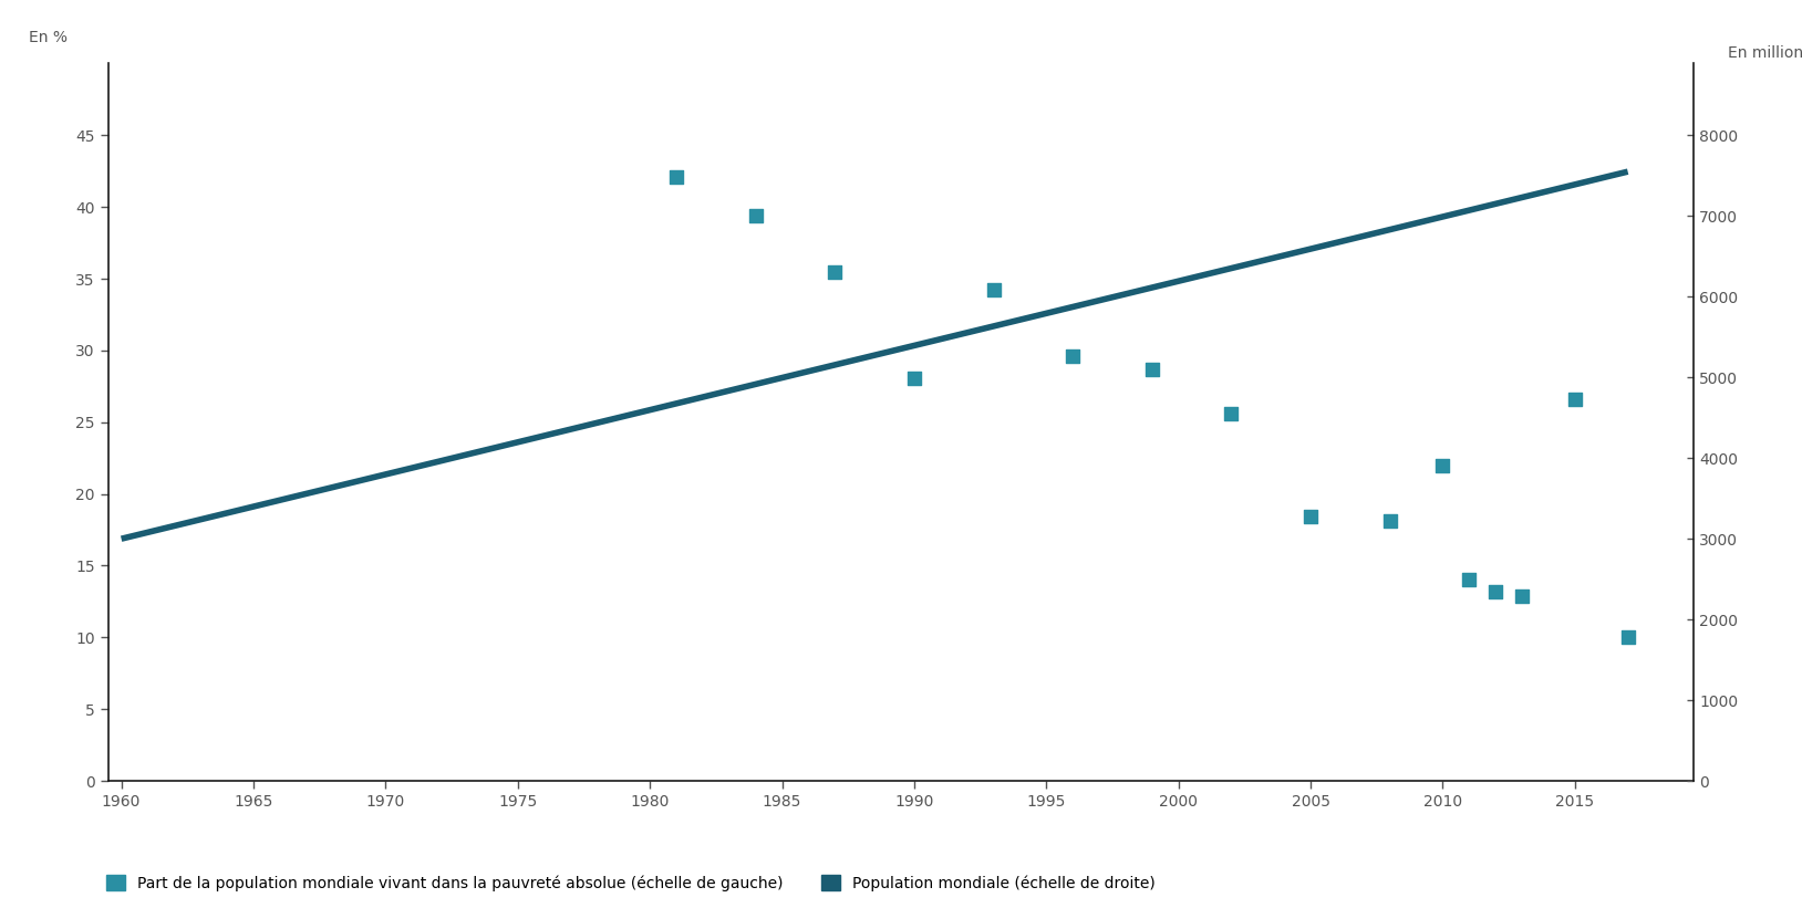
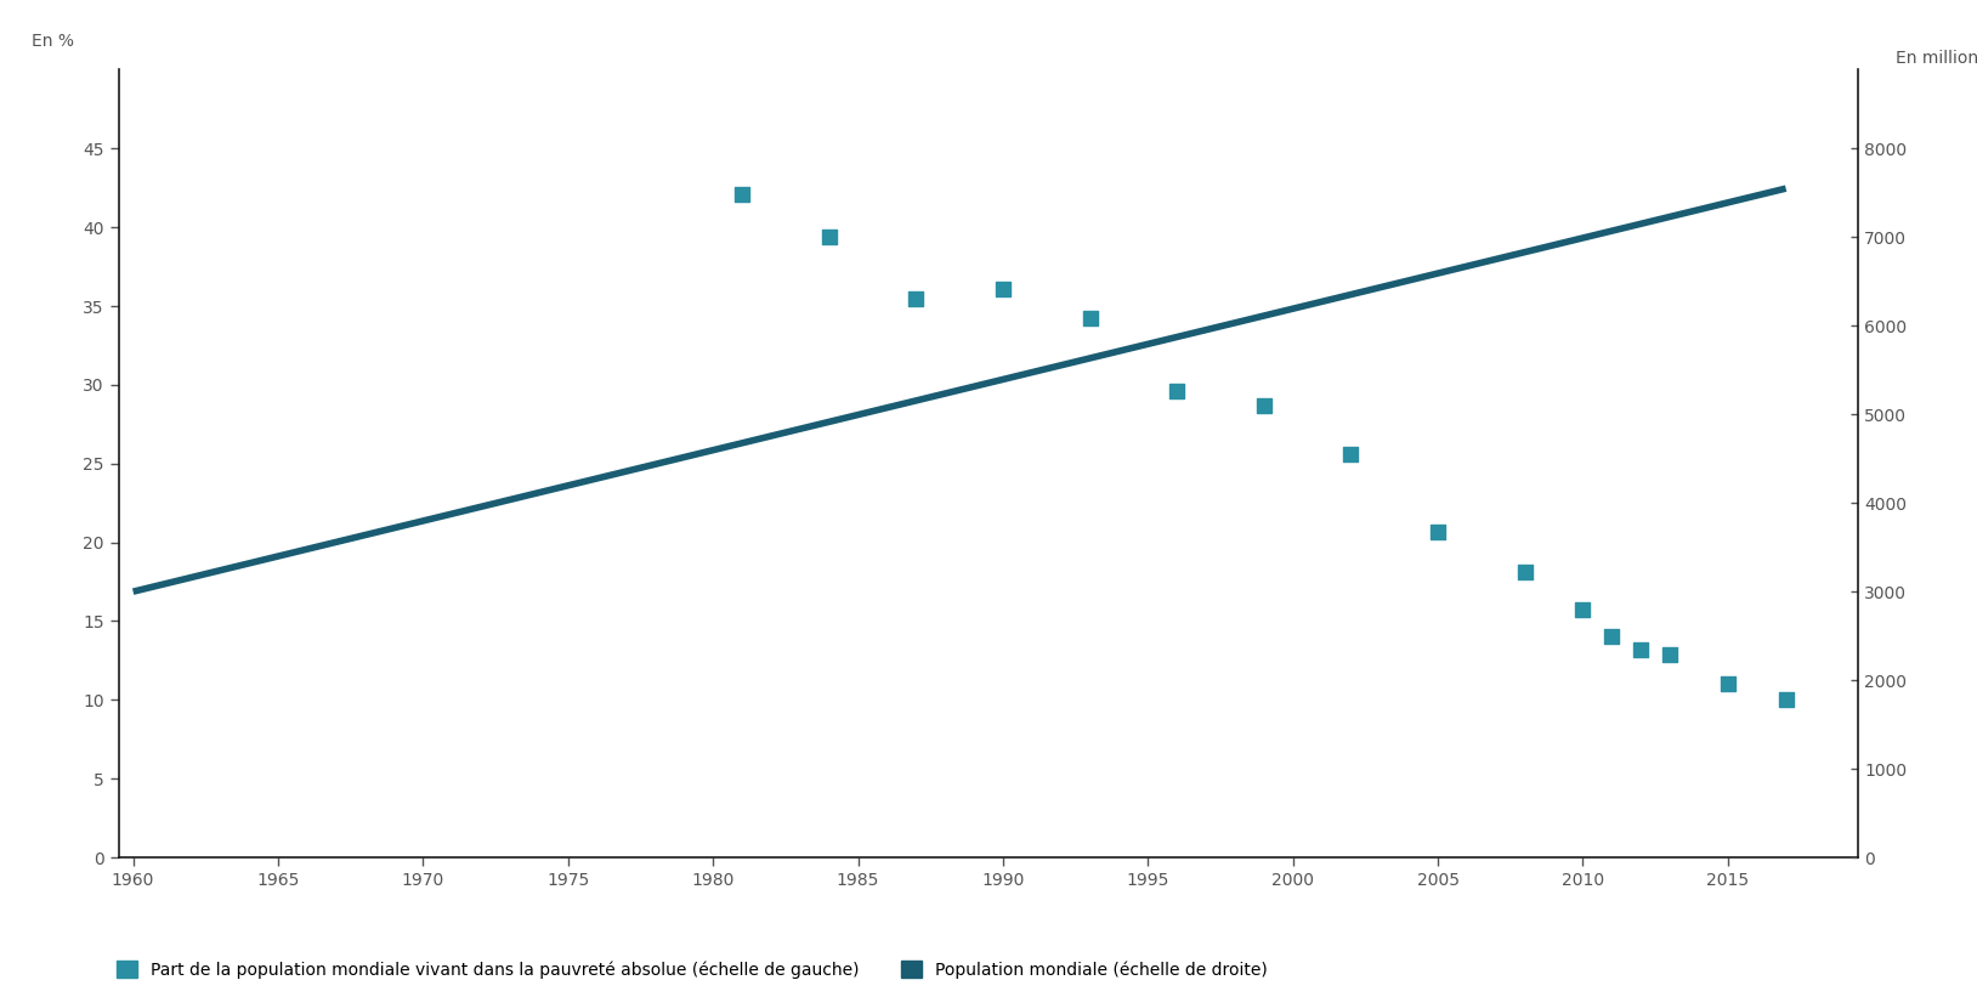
1990: 28.1 -> 36.1
2005: 18.4 -> 20.7
2010: 22.0 -> 15.7
2015: 26.6 -> 11.0
